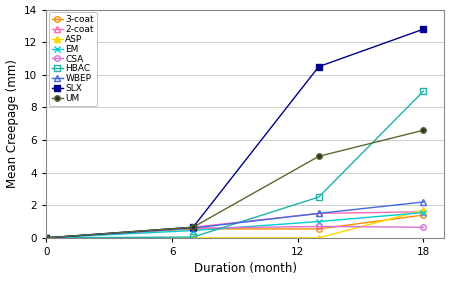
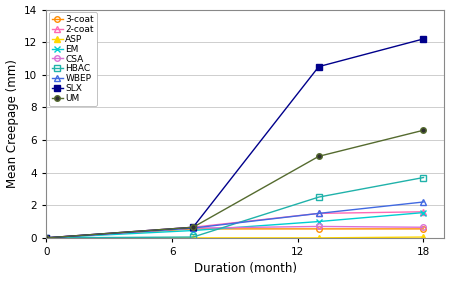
3-coat/18: 1.4 -> 0.6
ASP/18: 1.7 -> 0.1
HBAC/18: 9.0 -> 3.7
SLX/18: 12.8 -> 12.2
